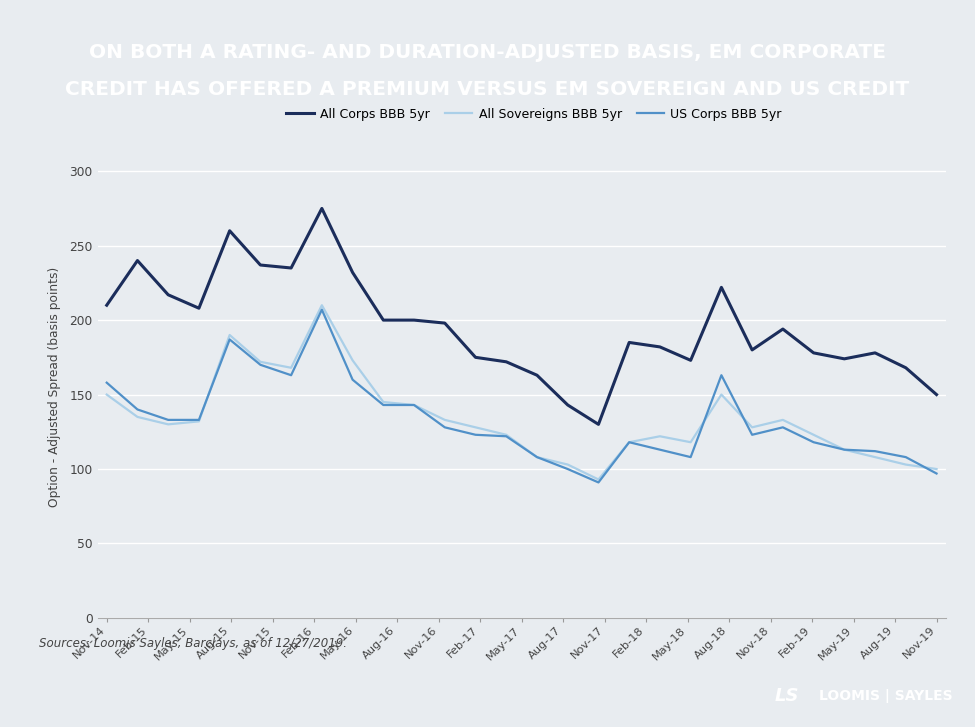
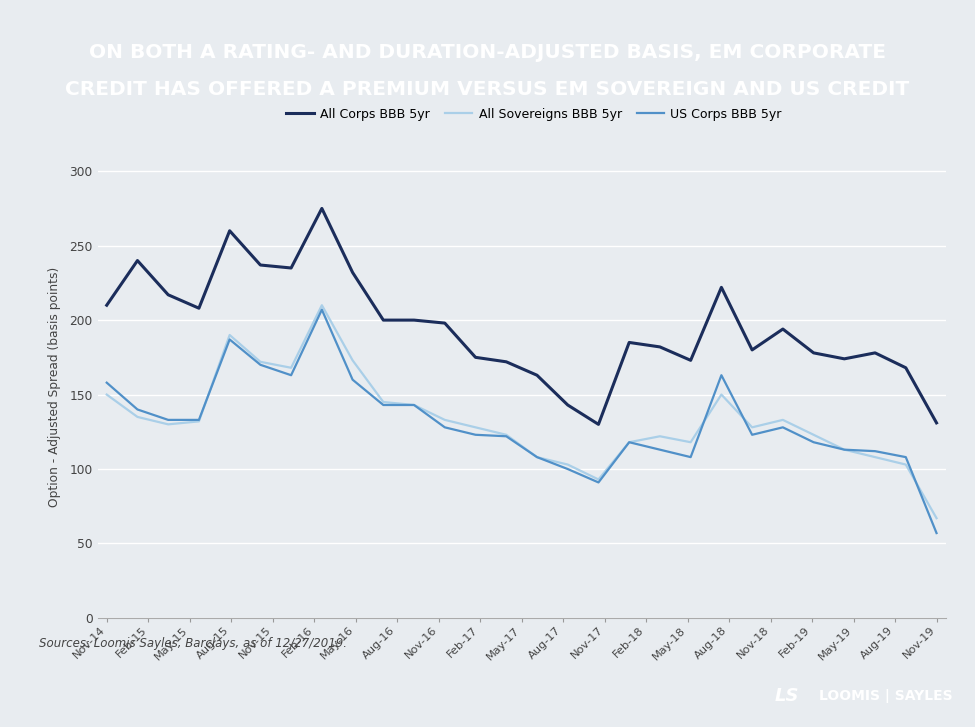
All Corps BBB 5yr/Nov-19: 150 -> 131
All Sovereigns BBB 5yr/Nov-19: 100 -> 67
US Corps BBB 5yr/Nov-19: 97 -> 57
